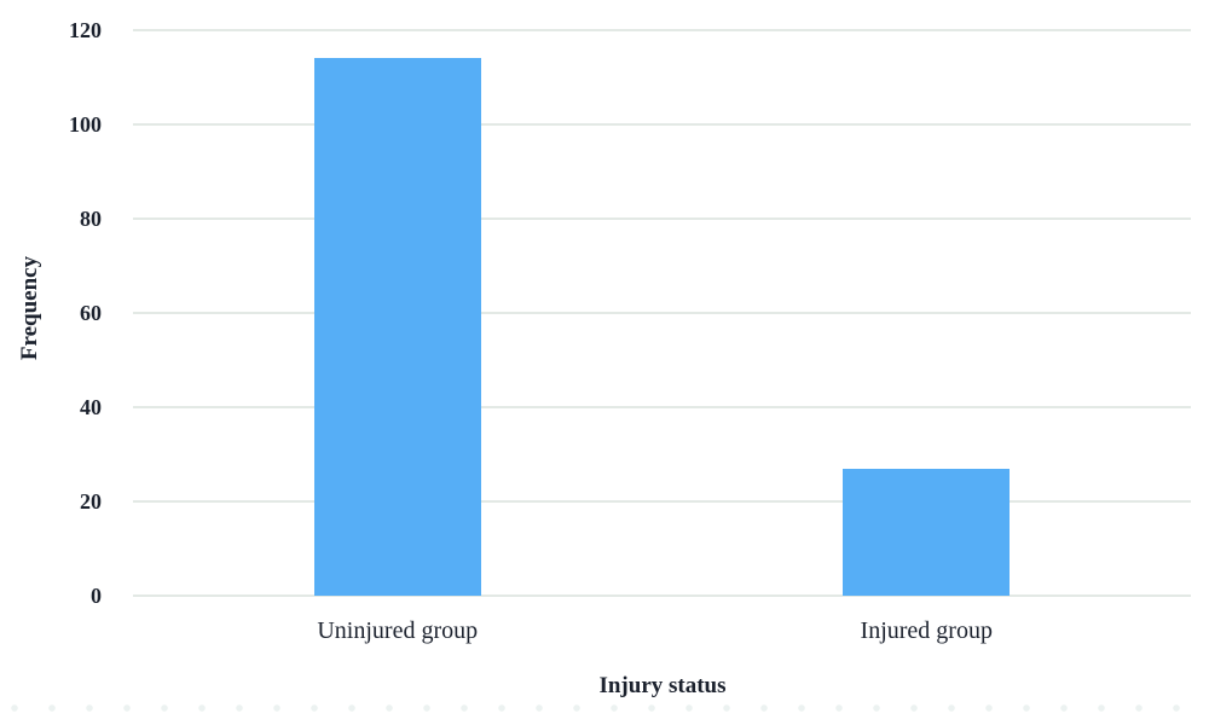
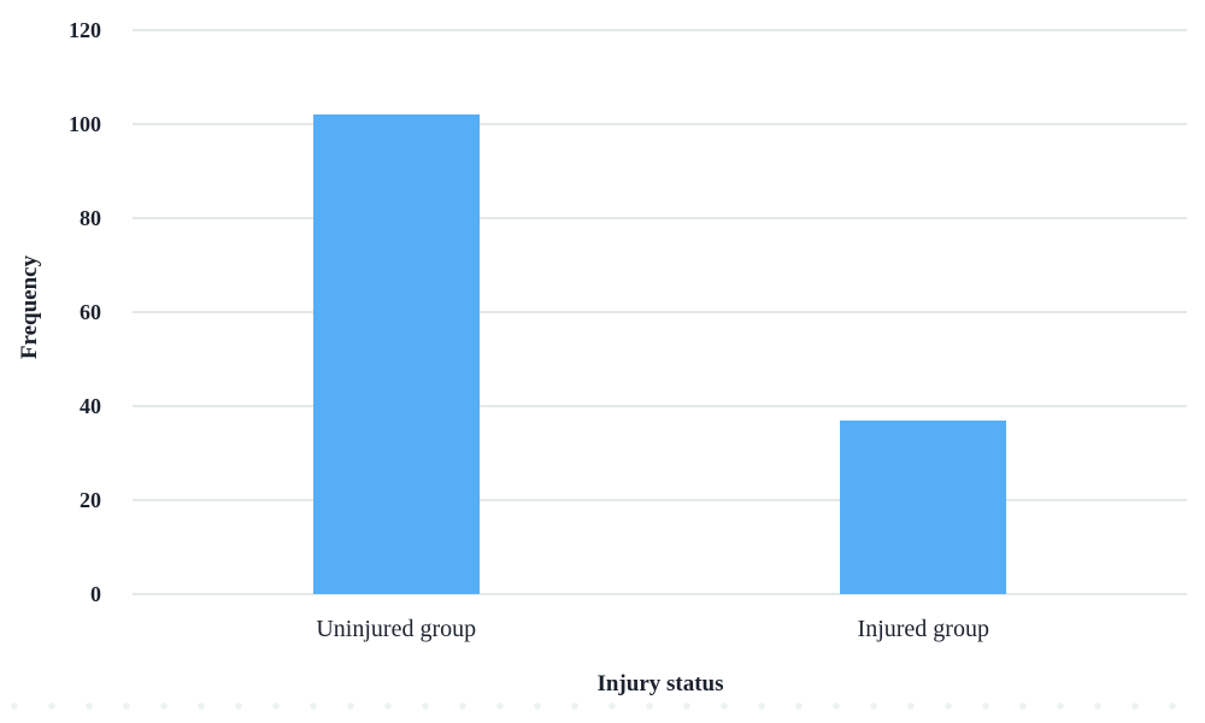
Uninjured group: 114 -> 102
Injured group: 27 -> 37
